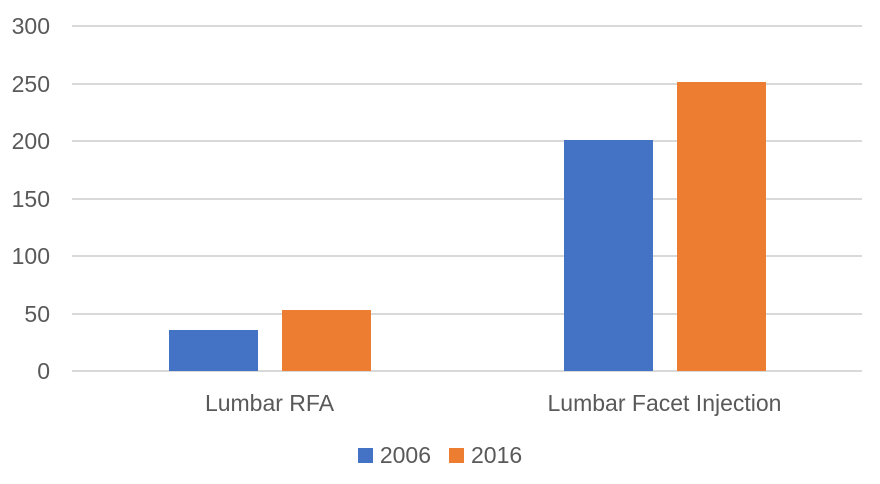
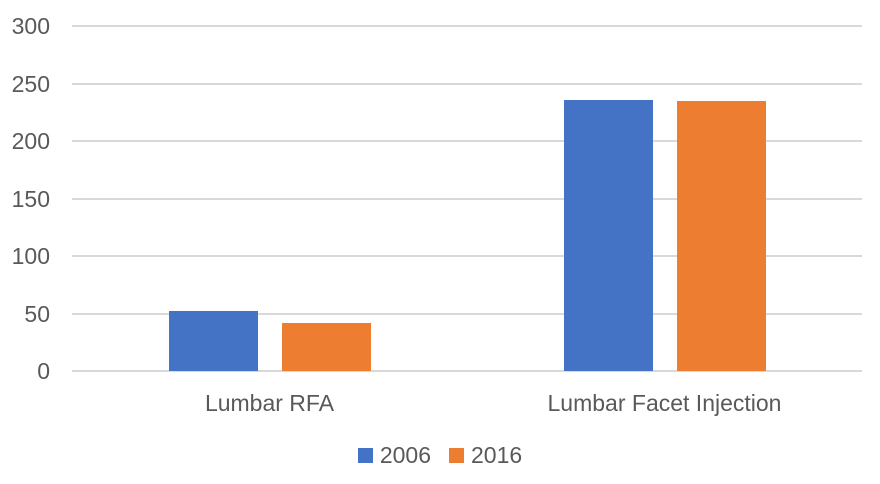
2006/Lumbar RFA: 36 -> 52
2016/Lumbar RFA: 53 -> 42
2006/Lumbar Facet Injection: 201 -> 236
2016/Lumbar Facet Injection: 251 -> 235
